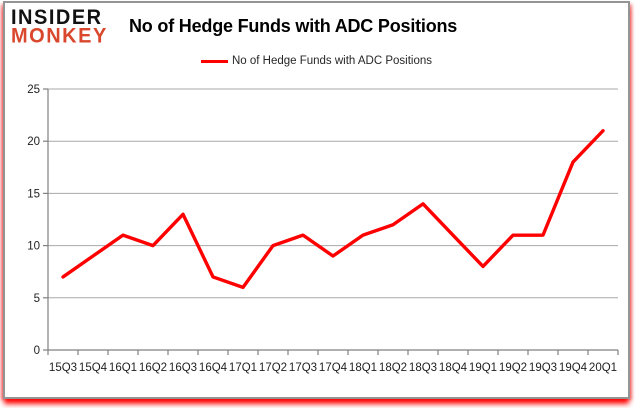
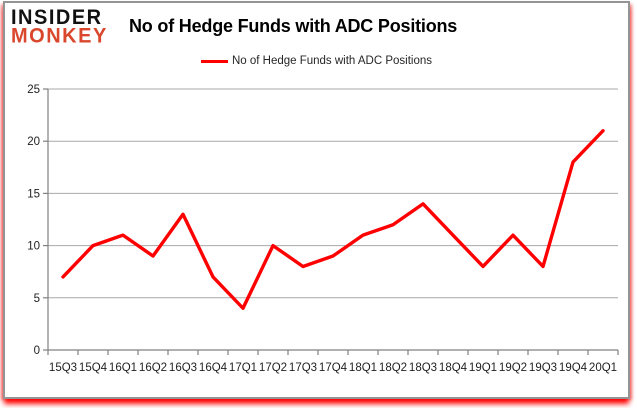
15Q4: 9 -> 10
16Q2: 10 -> 9
17Q1: 6 -> 4
17Q3: 11 -> 8
19Q3: 11 -> 8
